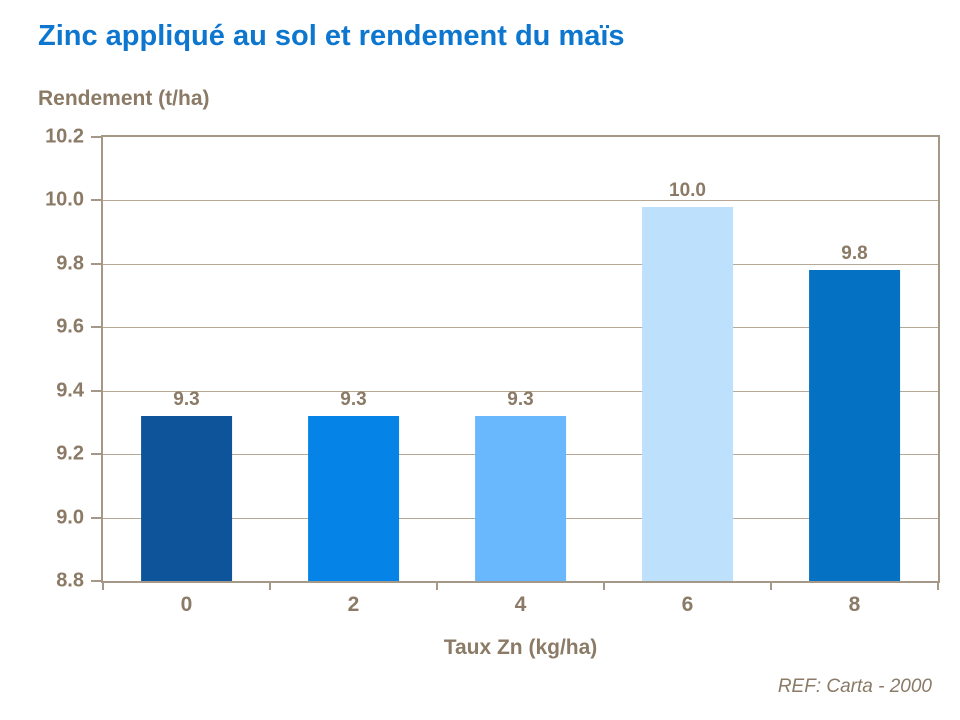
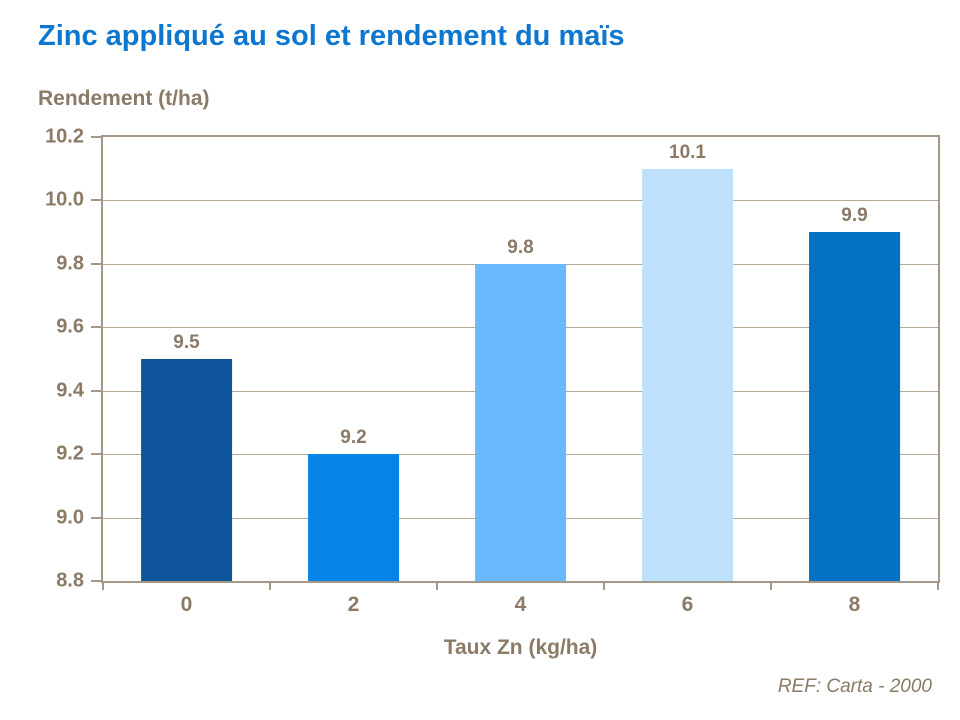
0: 9.3 -> 9.5
2: 9.3 -> 9.2
4: 9.3 -> 9.8
6: 10.0 -> 10.1
8: 9.8 -> 9.9
